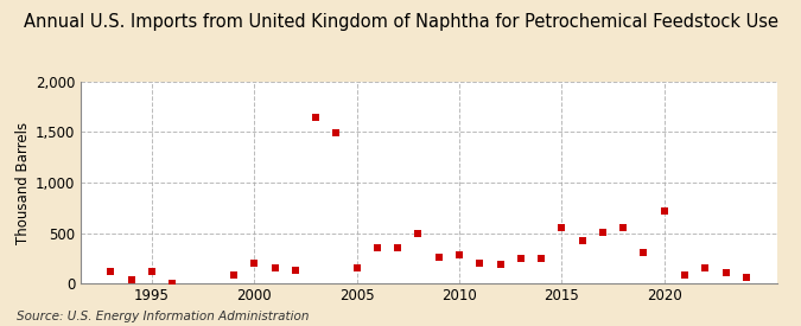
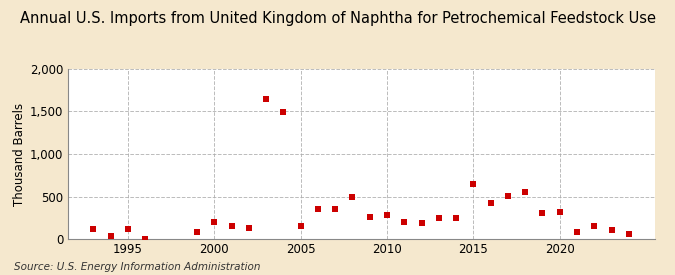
2015: 560 -> 640
2020: 720 -> 320
